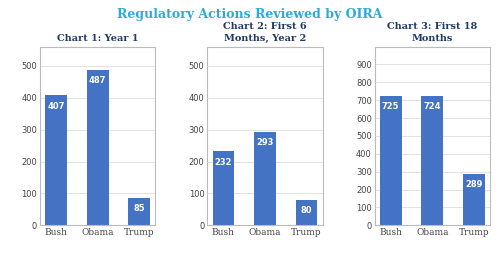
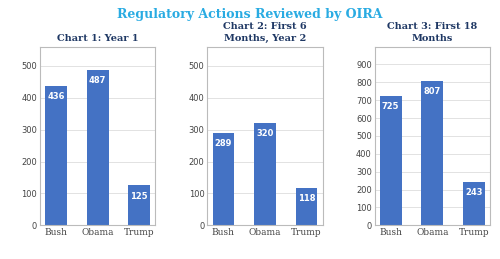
Chart 1: Year 1/Bush: 407 -> 436
Chart 1: Year 1/Trump: 85 -> 125
Chart 2: First 6 Months, Year 2/Bush: 232 -> 289
Chart 2: First 6 Months, Year 2/Obama: 293 -> 320
Chart 2: First 6 Months, Year 2/Trump: 80 -> 118
Chart 3: First 18 Months/Obama: 724 -> 807
Chart 3: First 18 Months/Trump: 289 -> 243
